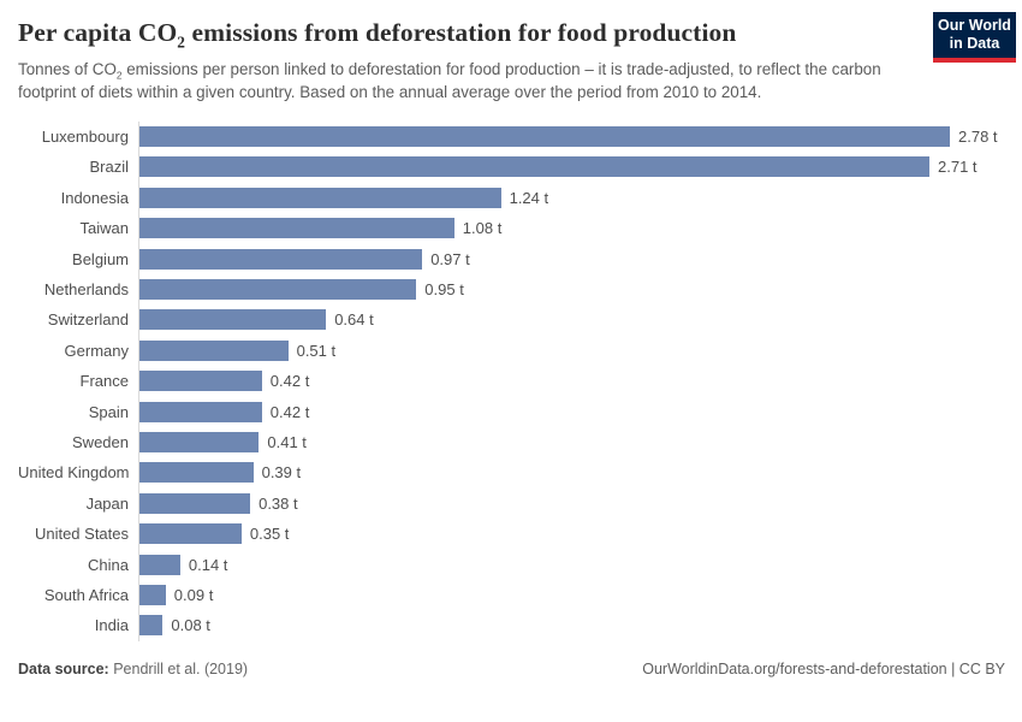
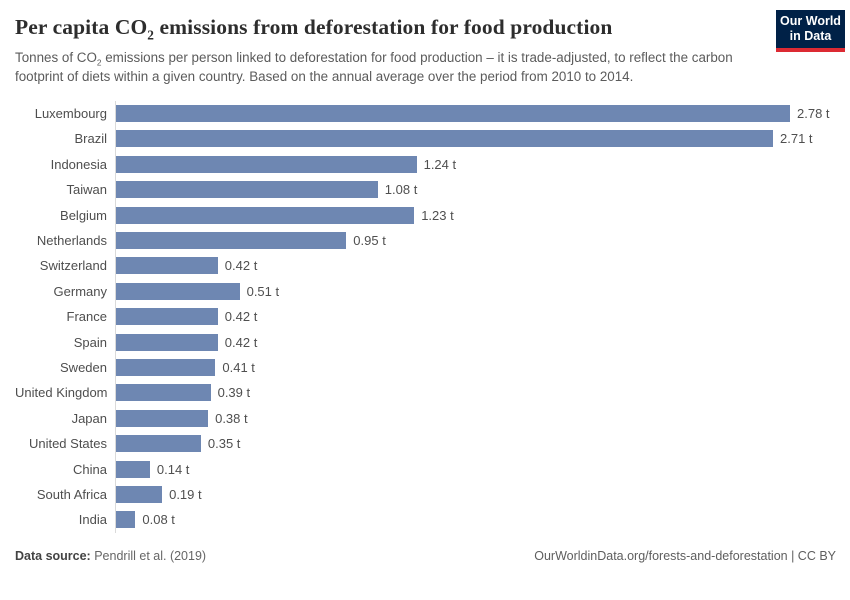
Belgium: 0.97 -> 1.23
Switzerland: 0.64 -> 0.42
South Africa: 0.09 -> 0.19
